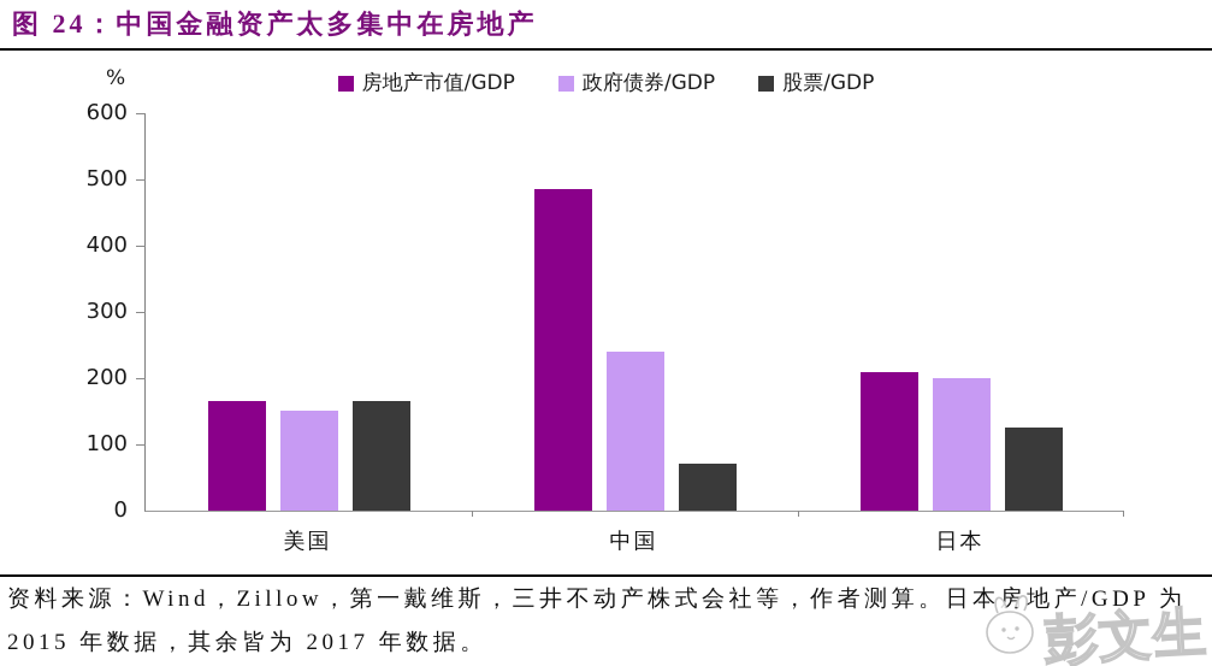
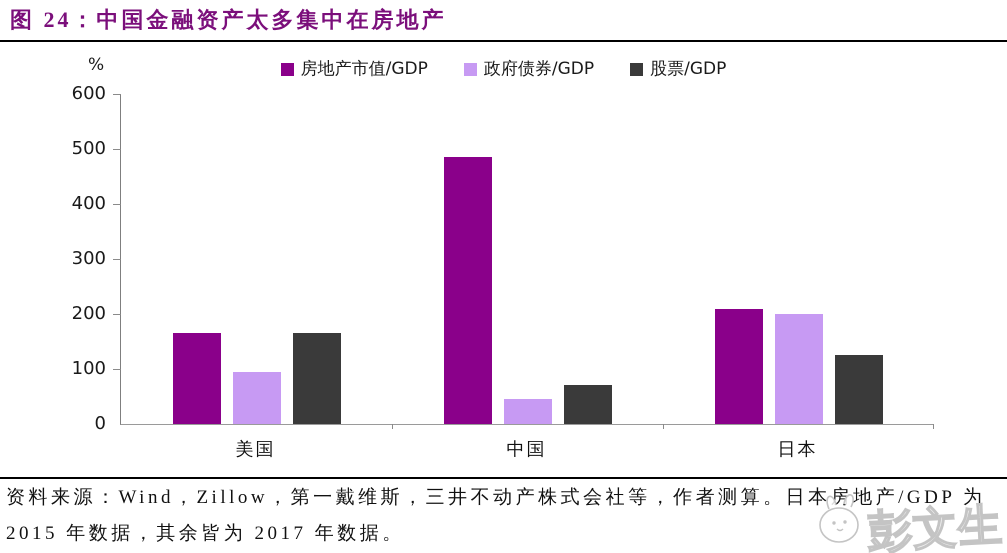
政府债券/GDP/美国: 150 -> 100
政府债券/GDP/中国: 240 -> 40
